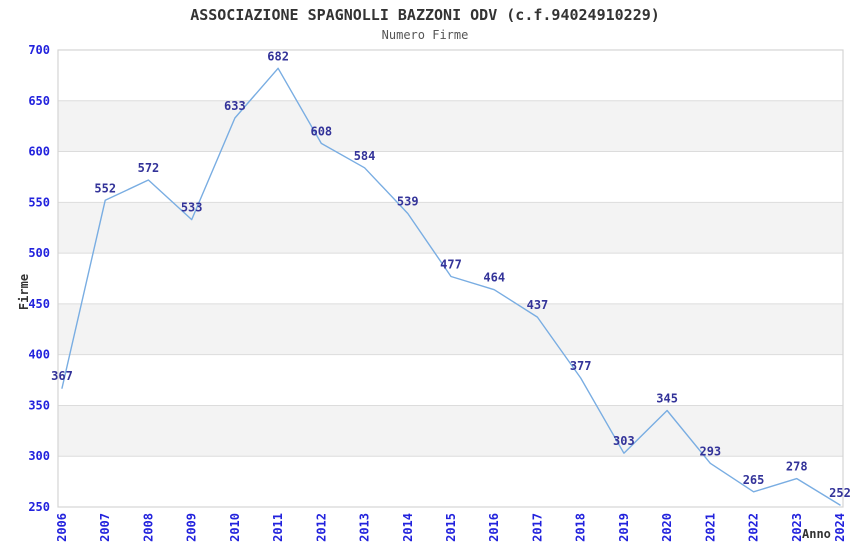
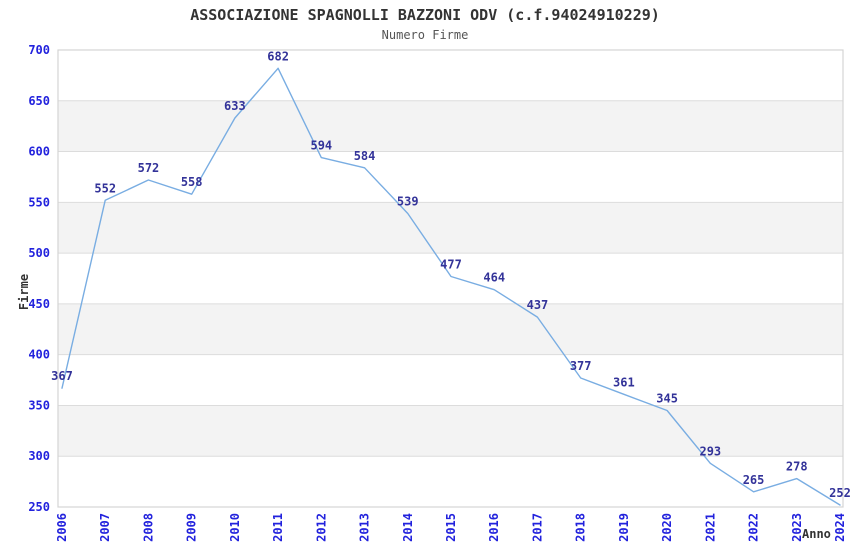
2009: 533 -> 558
2012: 608 -> 594
2019: 303 -> 361
